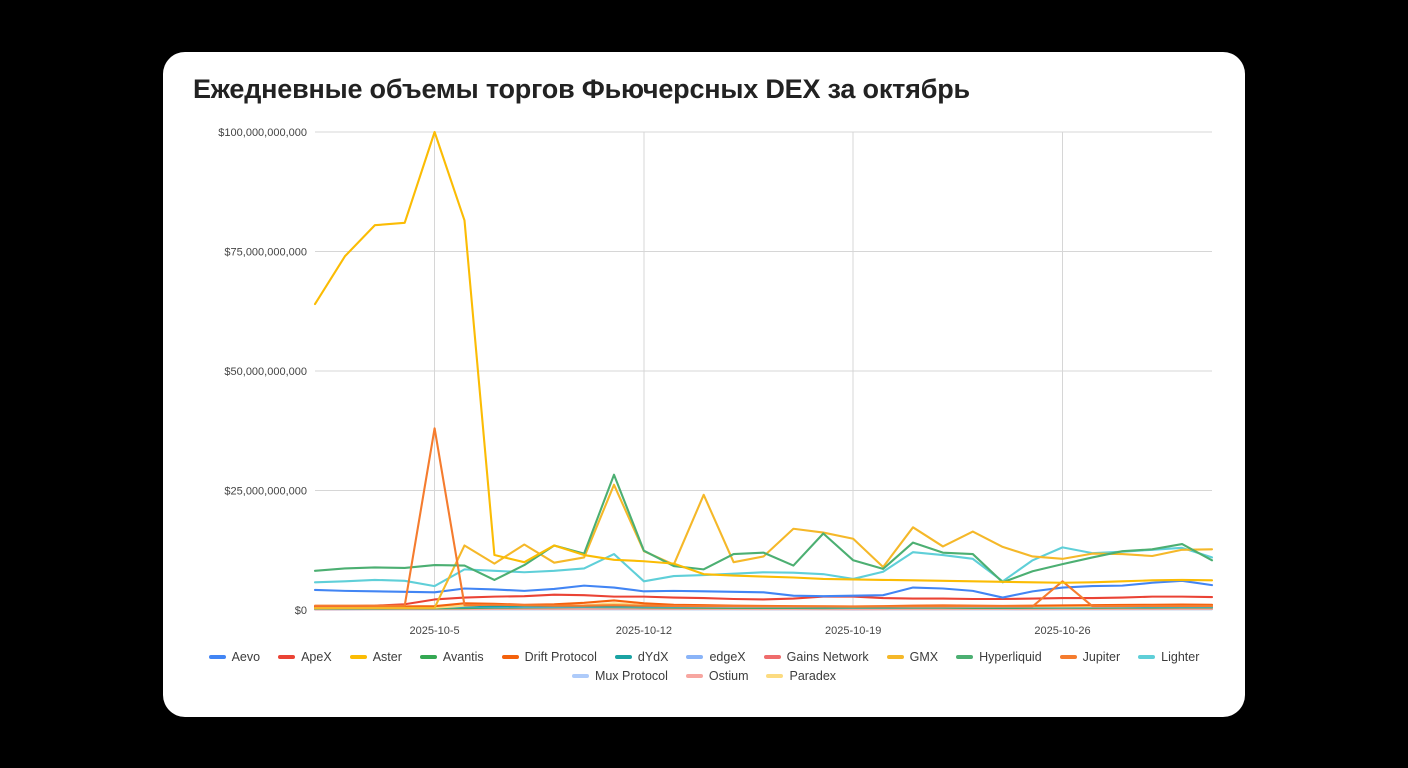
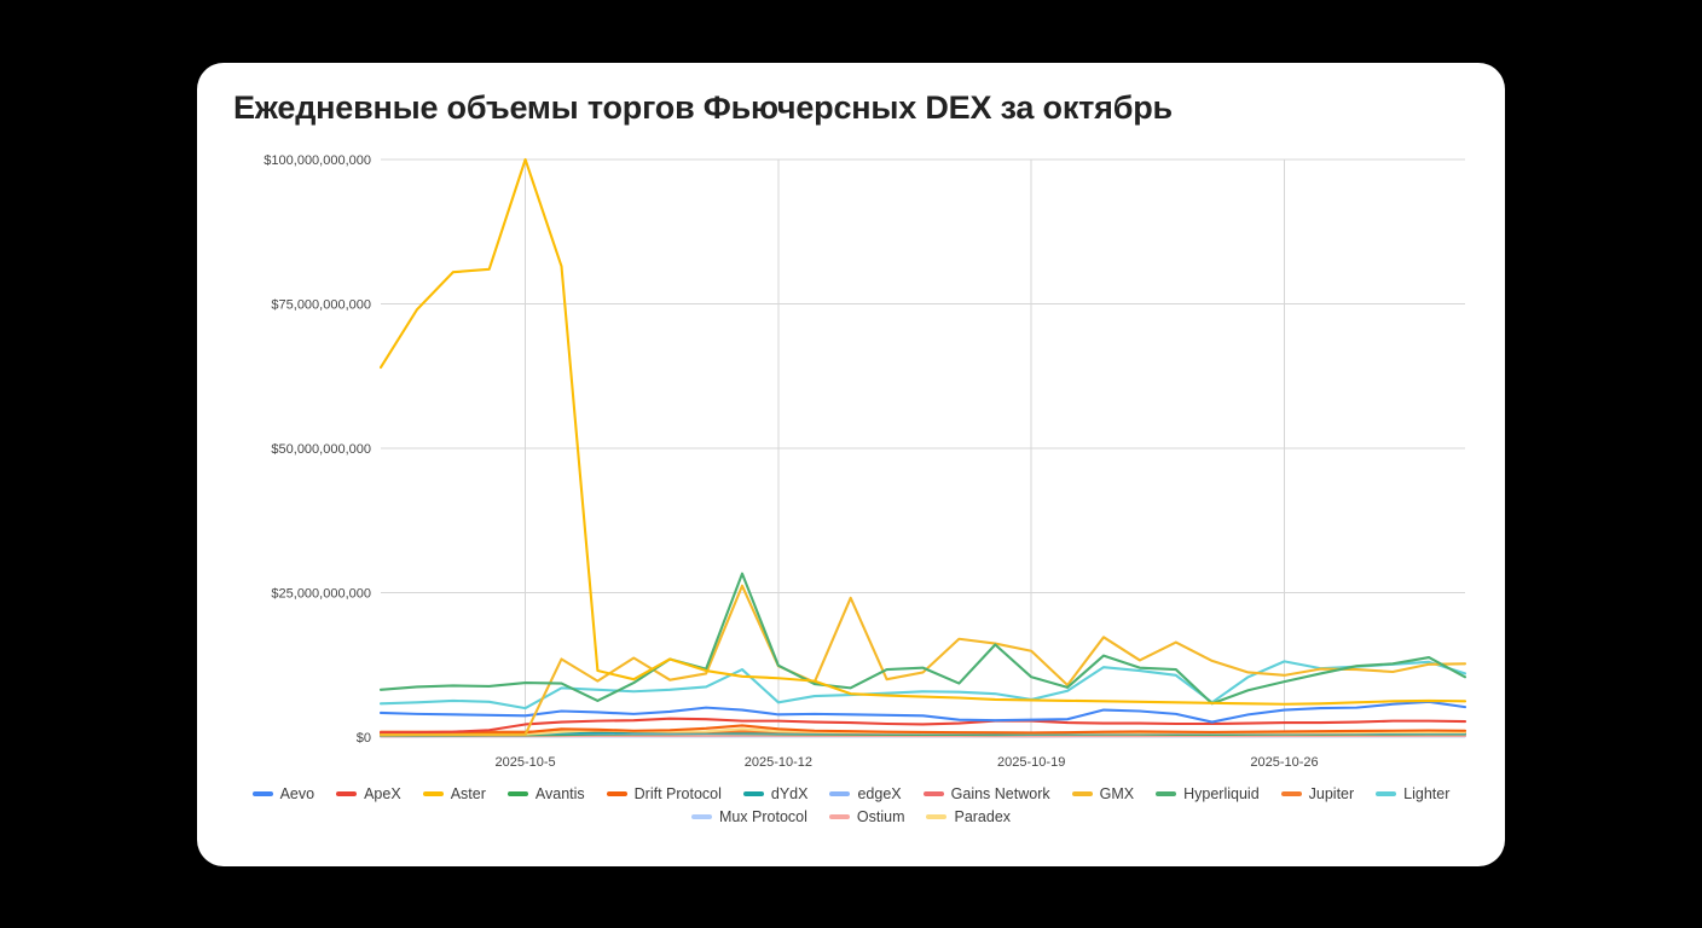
Jupiter/2025-10-5: $38000000000 -> $1000000000
Jupiter/2025-10-26: $6000000000 -> $1000000000
